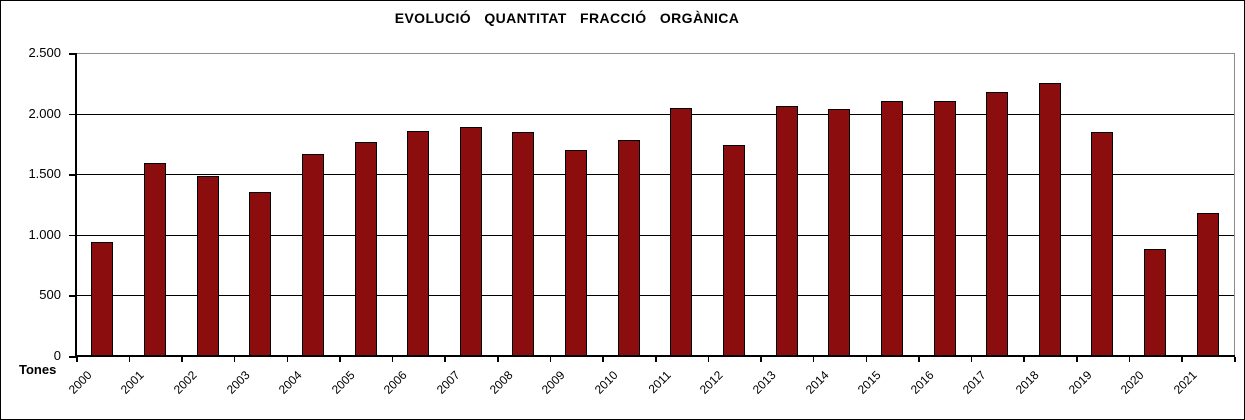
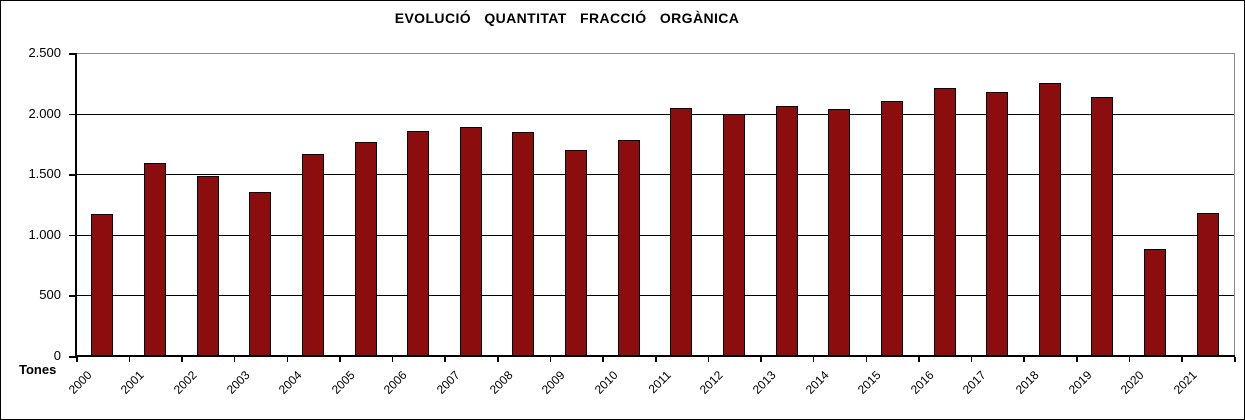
2000: 940 -> 1170
2012: 1740 -> 2000
2016: 2100 -> 2210
2019: 1850 -> 2140
